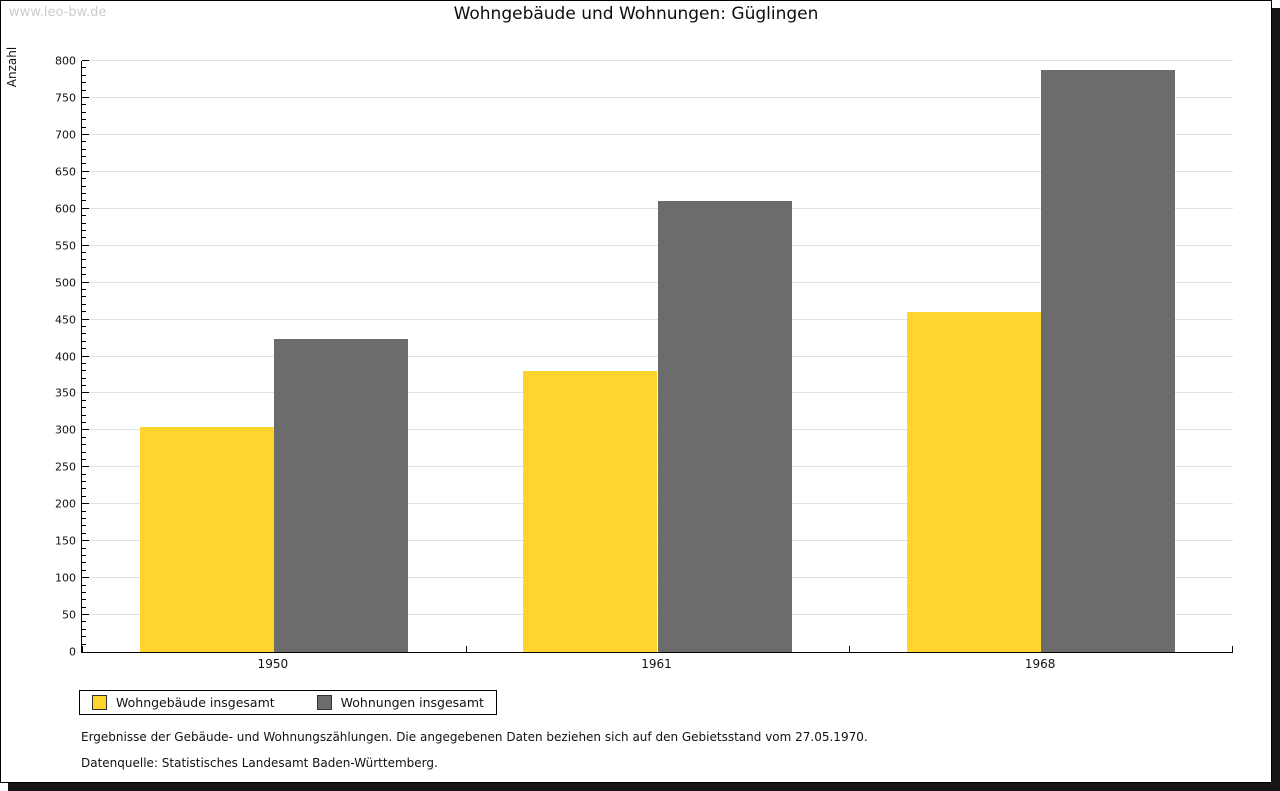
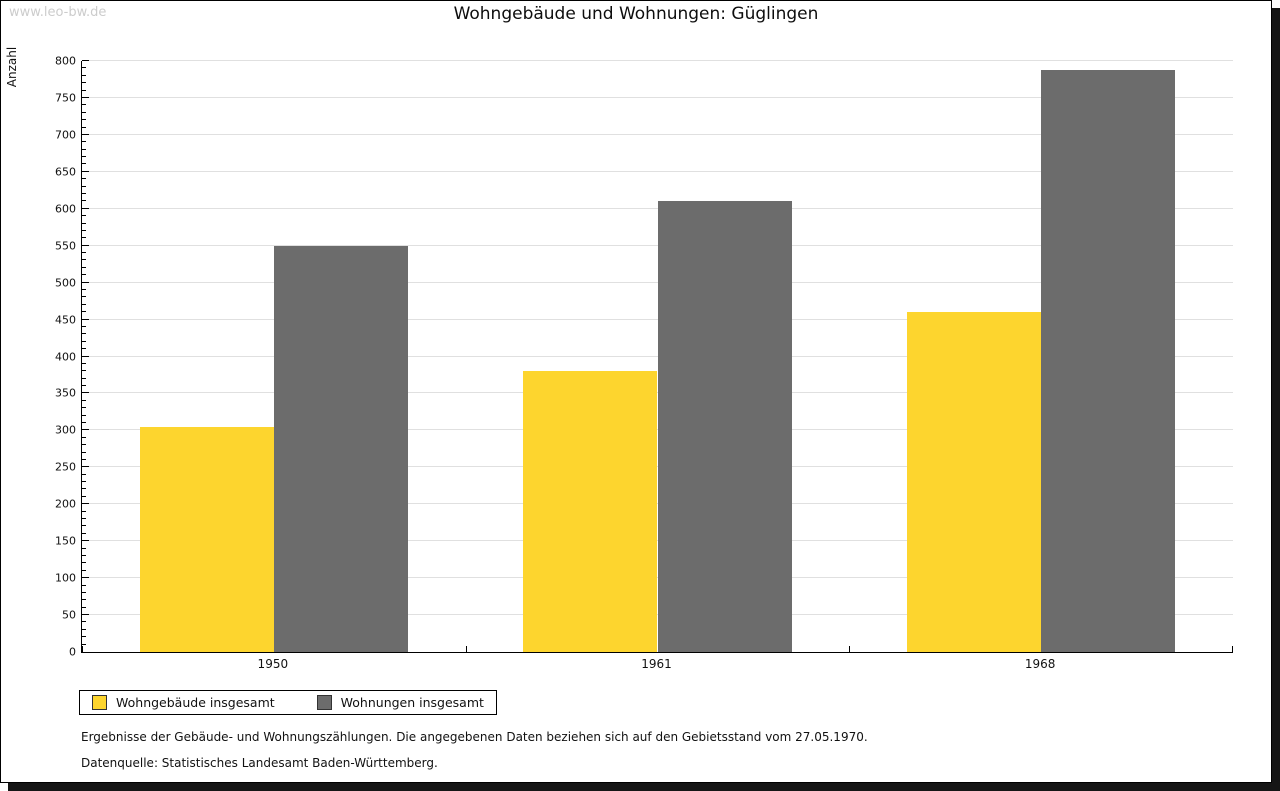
Wohnungen insgesamt/1950: 420 -> 550
